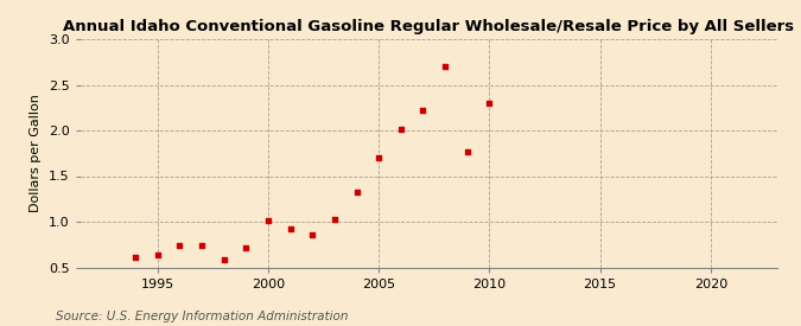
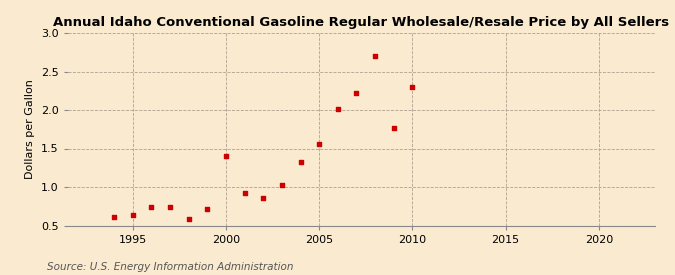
2000: 1.01 -> 1.40
2005: 1.70 -> 1.56
